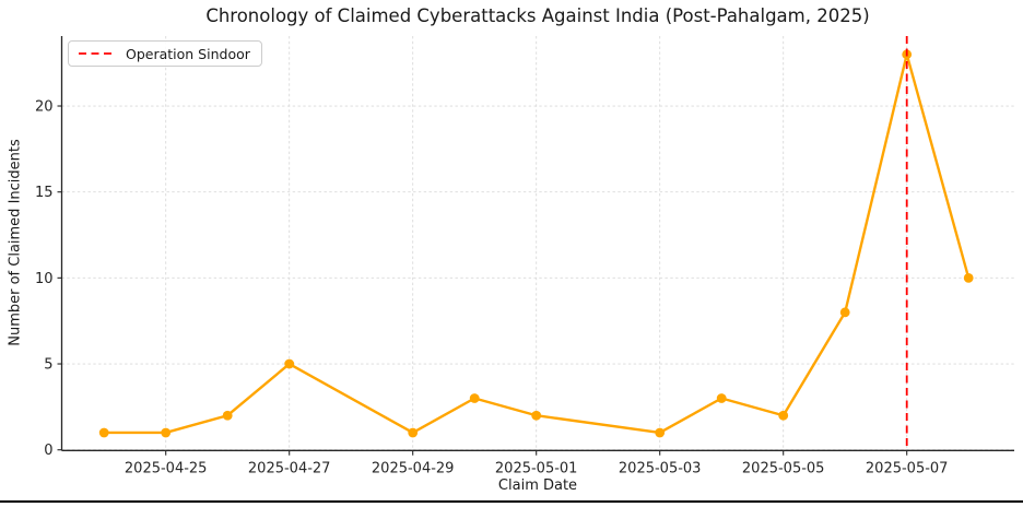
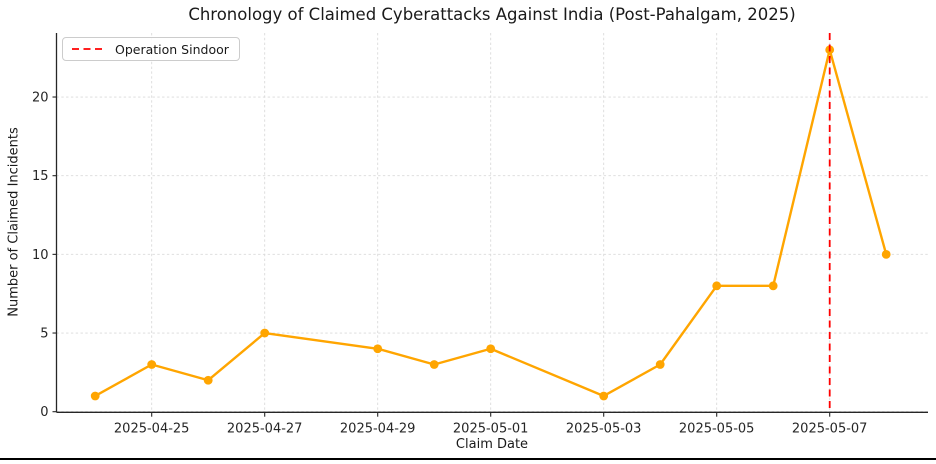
2025-04-25: 1 -> 3
2025-04-29: 1 -> 4
2025-05-01: 2 -> 4
2025-05-05: 2 -> 8
